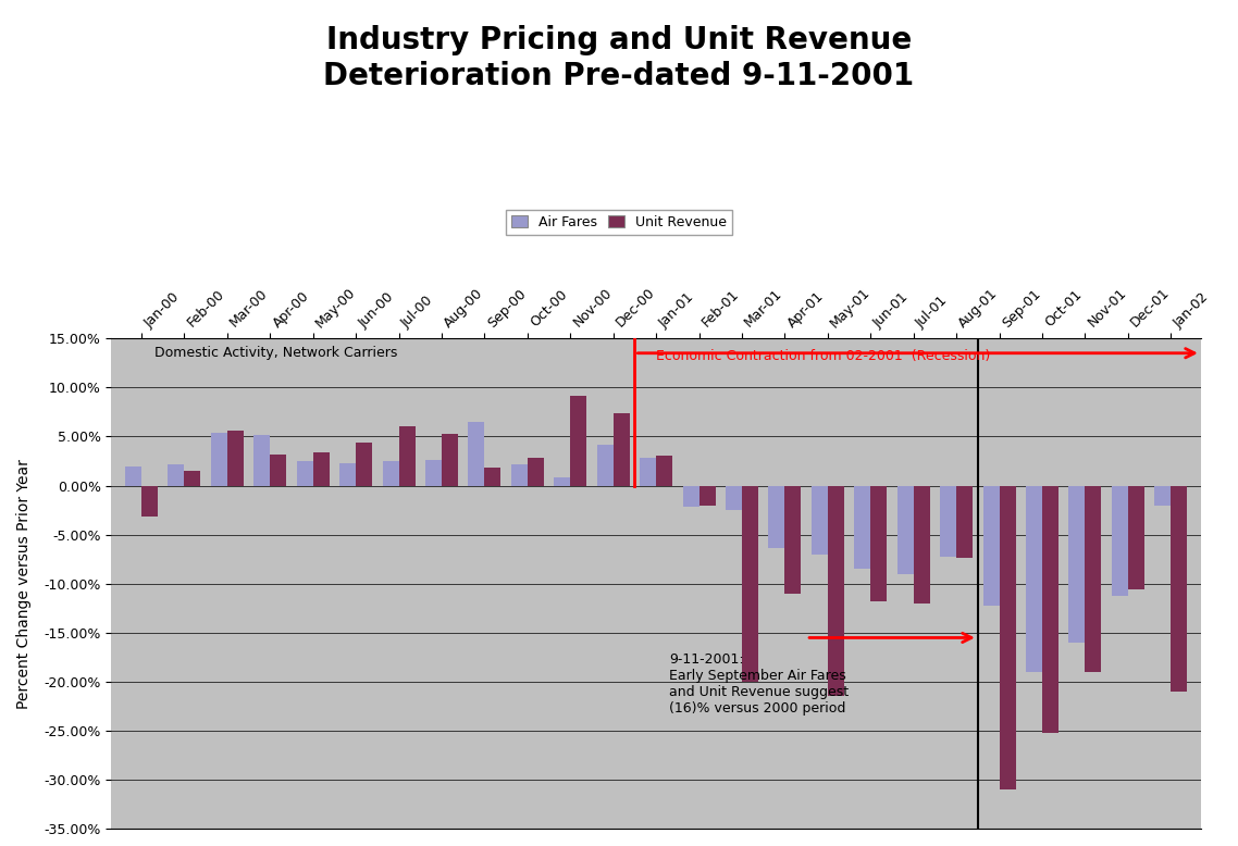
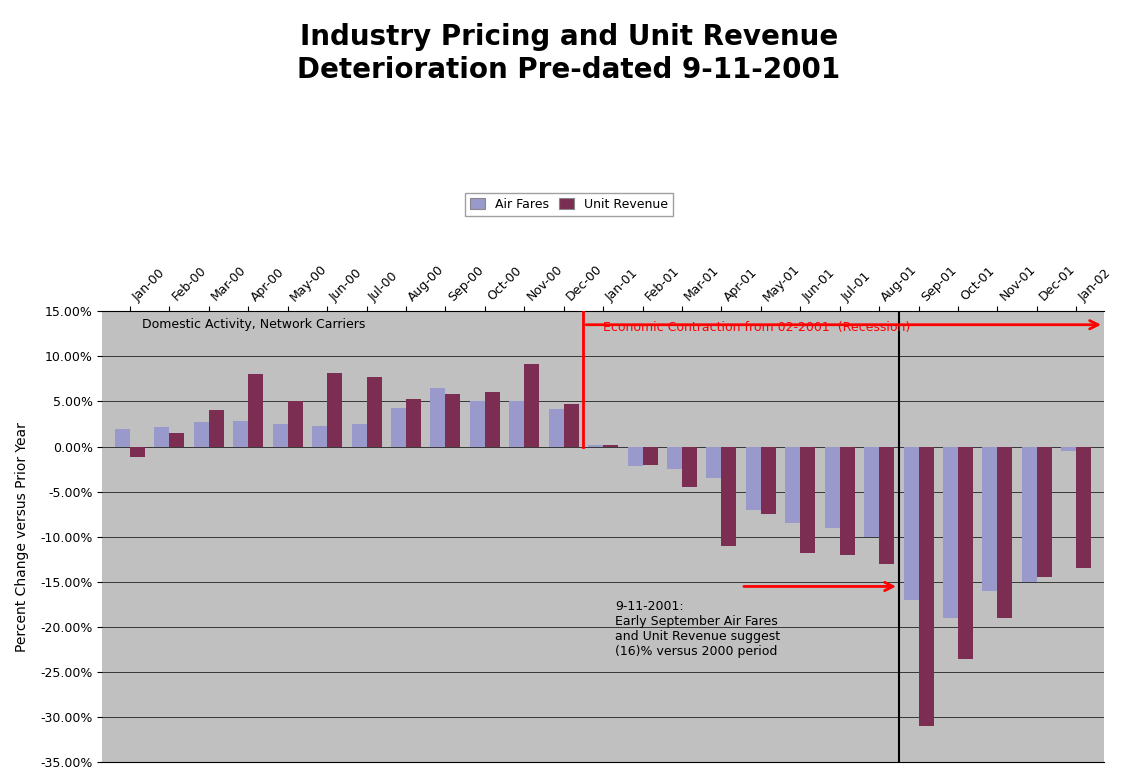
Unit Revenue/Jan-00: -3.2% -> -1.2%
Air Fares/Mar-00: 5.4% -> 2.7%
Unit Revenue/Mar-00: 5.6% -> 4.0%
Air Fares/Apr-00: 5.2% -> 2.8%
Unit Revenue/Apr-00: 3.2% -> 8.0%
Unit Revenue/May-00: 3.4% -> 5.0%
Unit Revenue/Jun-00: 4.4% -> 8.2%
Unit Revenue/Jul-00: 6.0% -> 7.7%
Air Fares/Aug-00: 2.6% -> 4.3%
Unit Revenue/Sep-00: 1.8% -> 5.8%
Air Fares/Oct-00: 2.2% -> 5.0%
Unit Revenue/Oct-00: 2.8% -> 6.0%
Air Fares/Nov-00: 0.8% -> 5.0%
Unit Revenue/Dec-00: 7.4% -> 4.7%
Air Fares/Jan-01: 2.8% -> 0.2%
Unit Revenue/Jan-01: 3.0% -> 0.2%
Unit Revenue/Mar-01: -20.0% -> -4.5%
Air Fares/Apr-01: -6.4% -> -3.5%
Unit Revenue/May-01: -21.4% -> -7.5%
Air Fares/Aug-01: -7.2% -> -10.0%
Unit Revenue/Aug-01: -7.4% -> -13.0%
Air Fares/Sep-01: -12.2% -> -17.0%
Unit Revenue/Oct-01: -25.2% -> -23.5%
Air Fares/Dec-01: -11.2% -> -15.0%
Unit Revenue/Dec-01: -10.6% -> -14.5%
Air Fares/Jan-02: -2.0% -> -0.5%
Unit Revenue/Jan-02: -21.0% -> -13.5%
